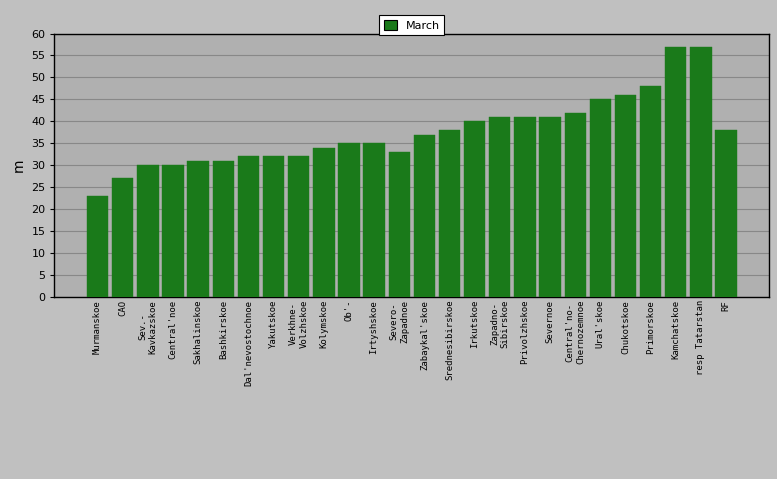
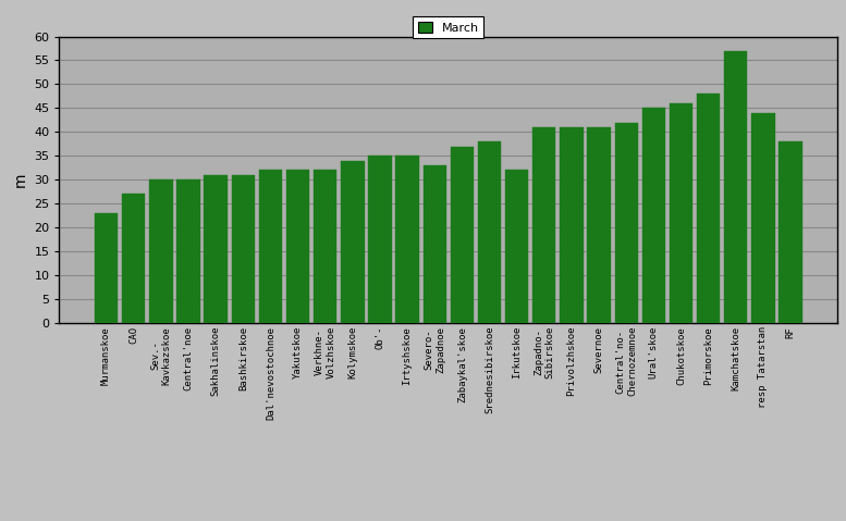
Irkutskoe: 40 -> 32
resp Tatarstan: 57 -> 44
